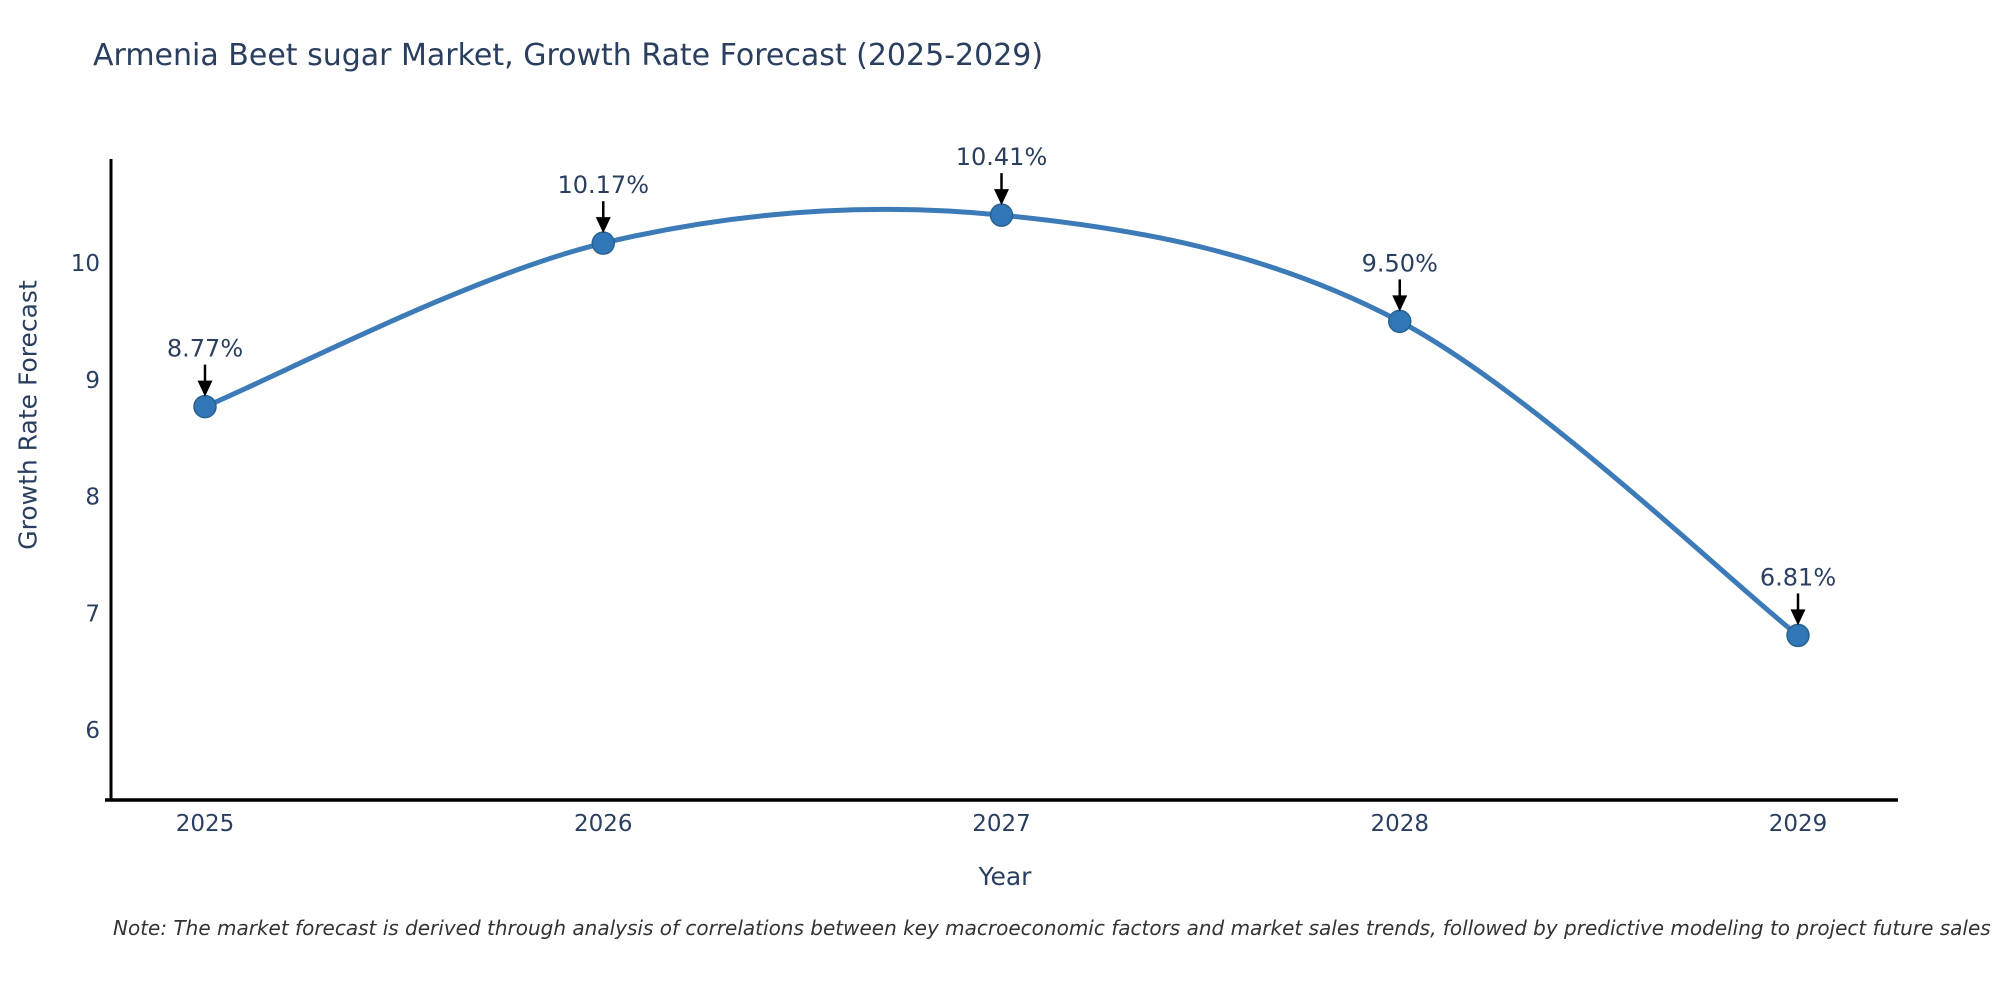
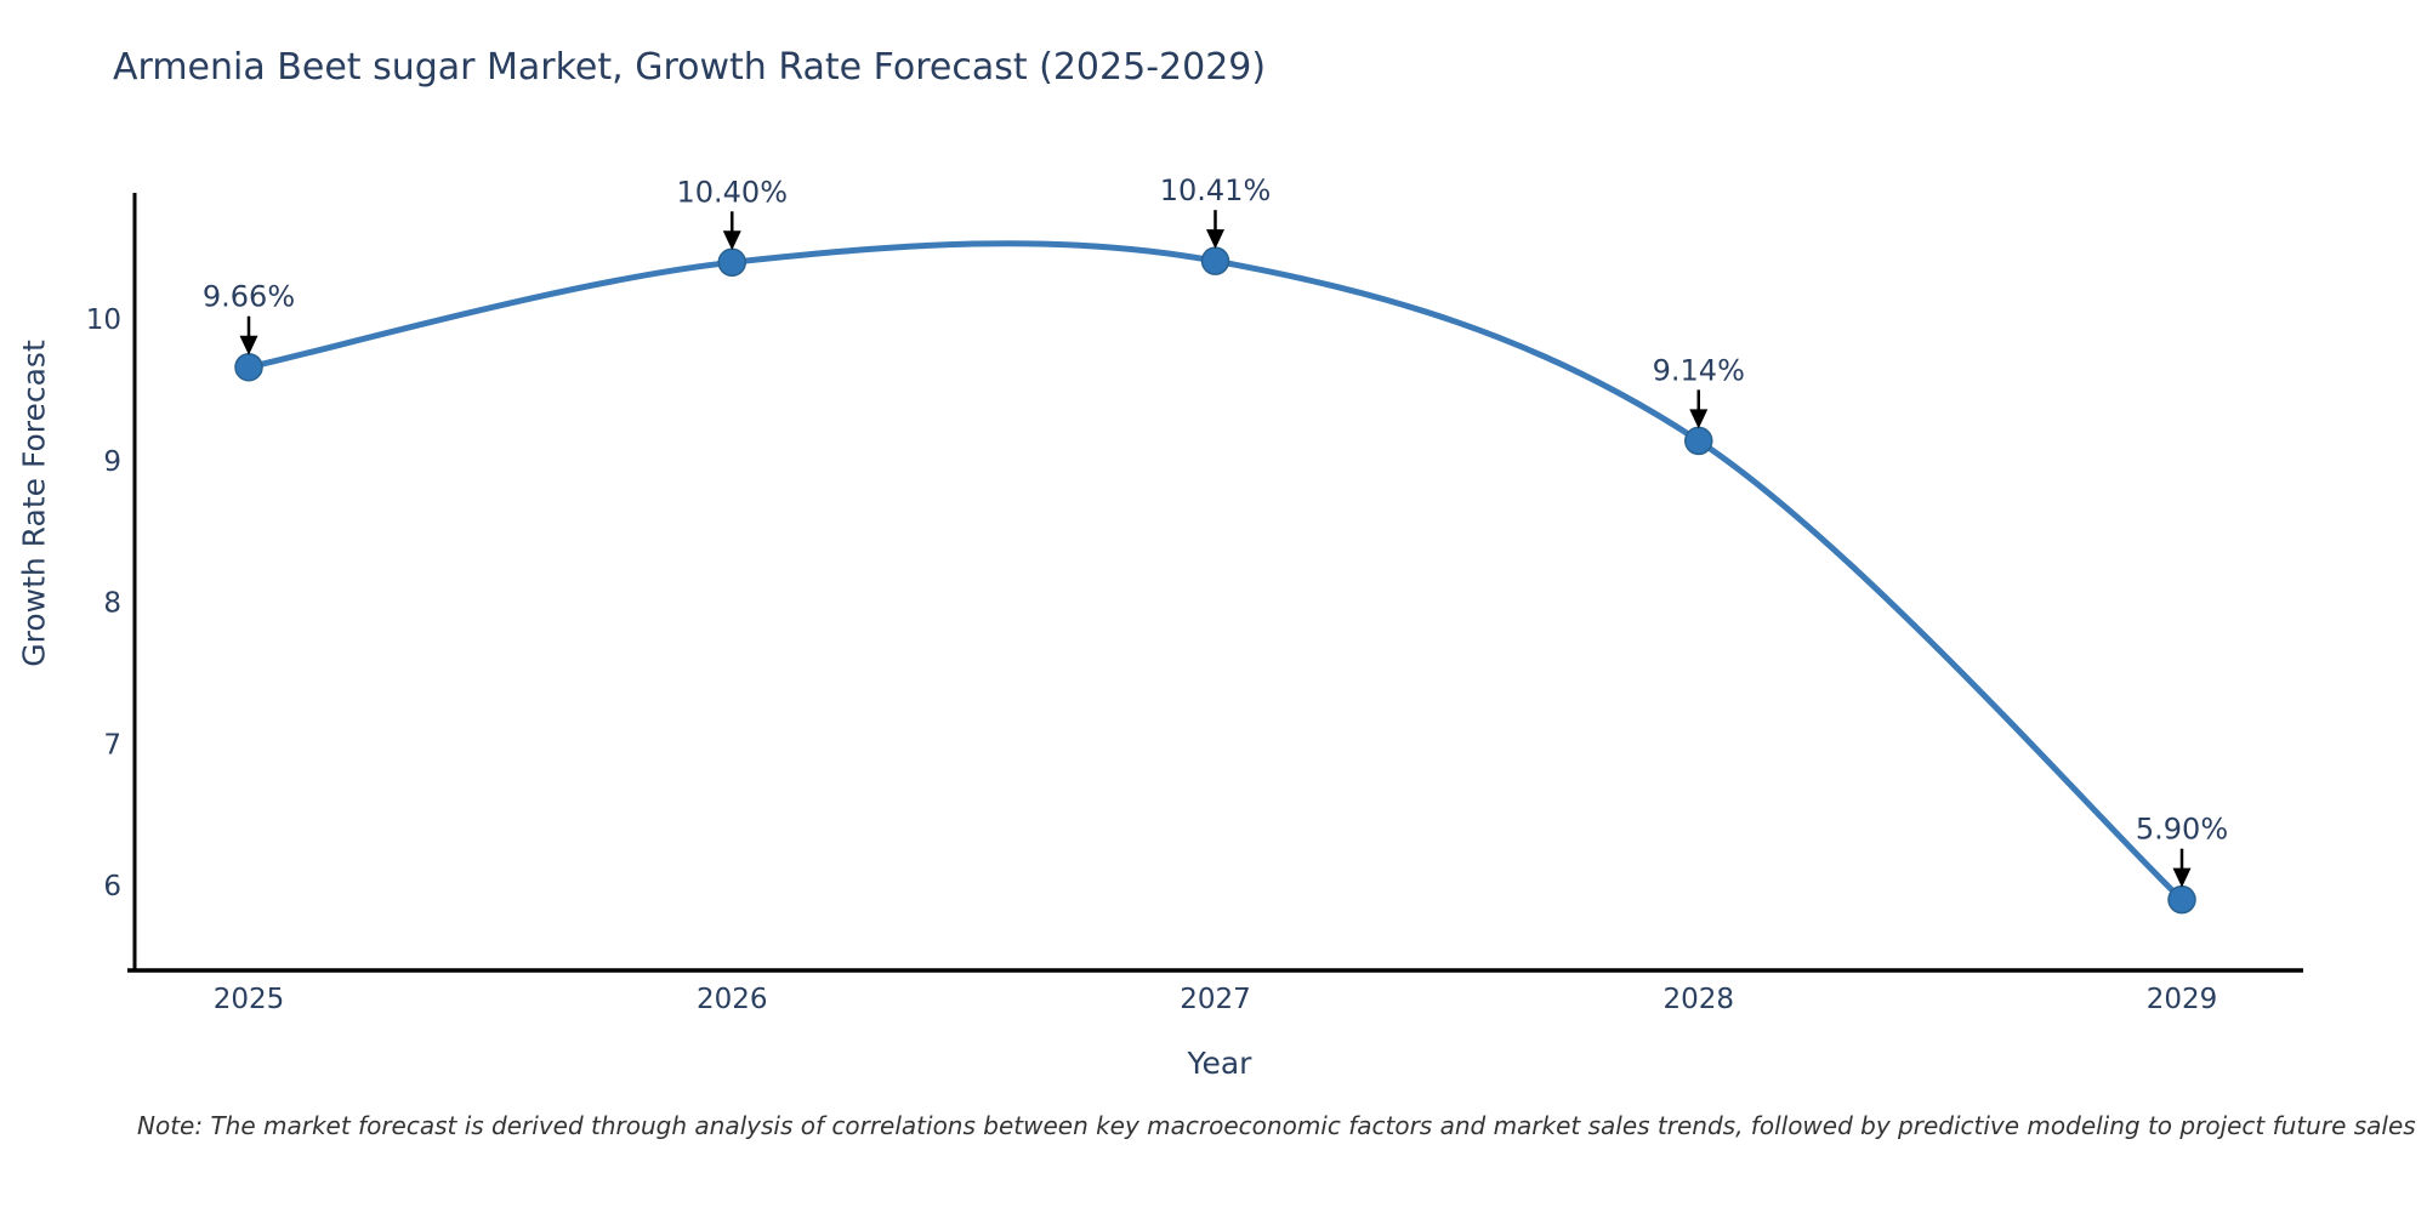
2025: 8.77% -> 9.66%
2026: 10.17% -> 10.40%
2028: 9.50% -> 9.14%
2029: 6.81% -> 5.90%
